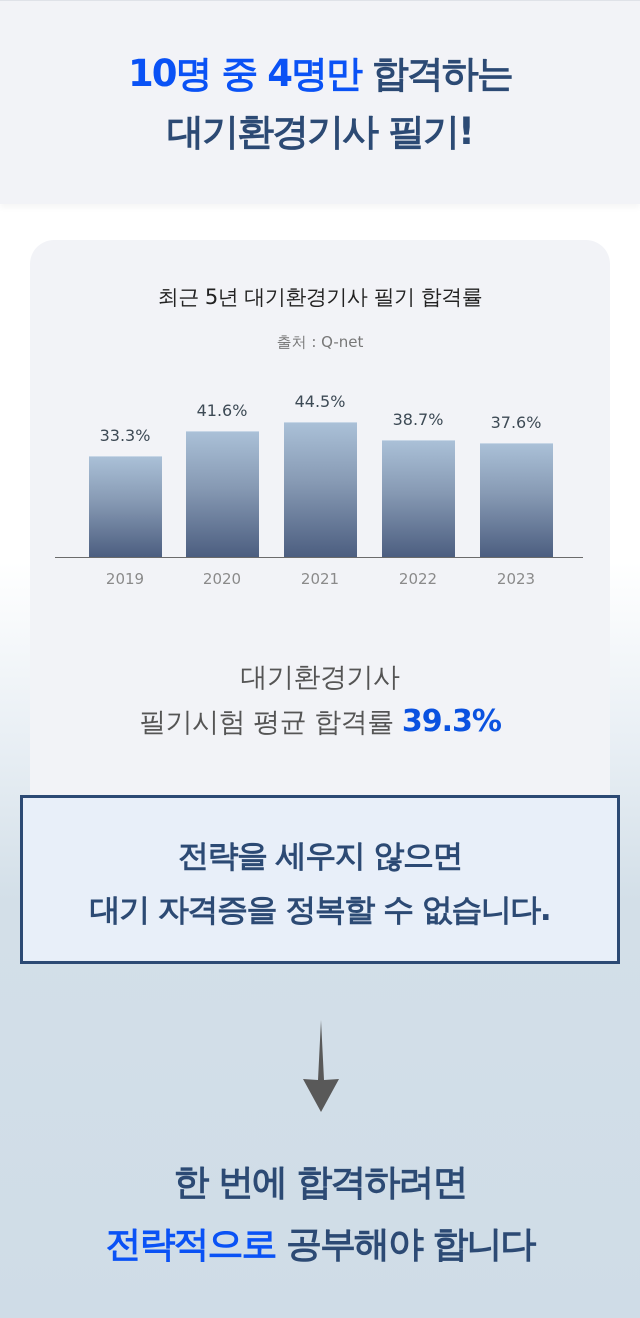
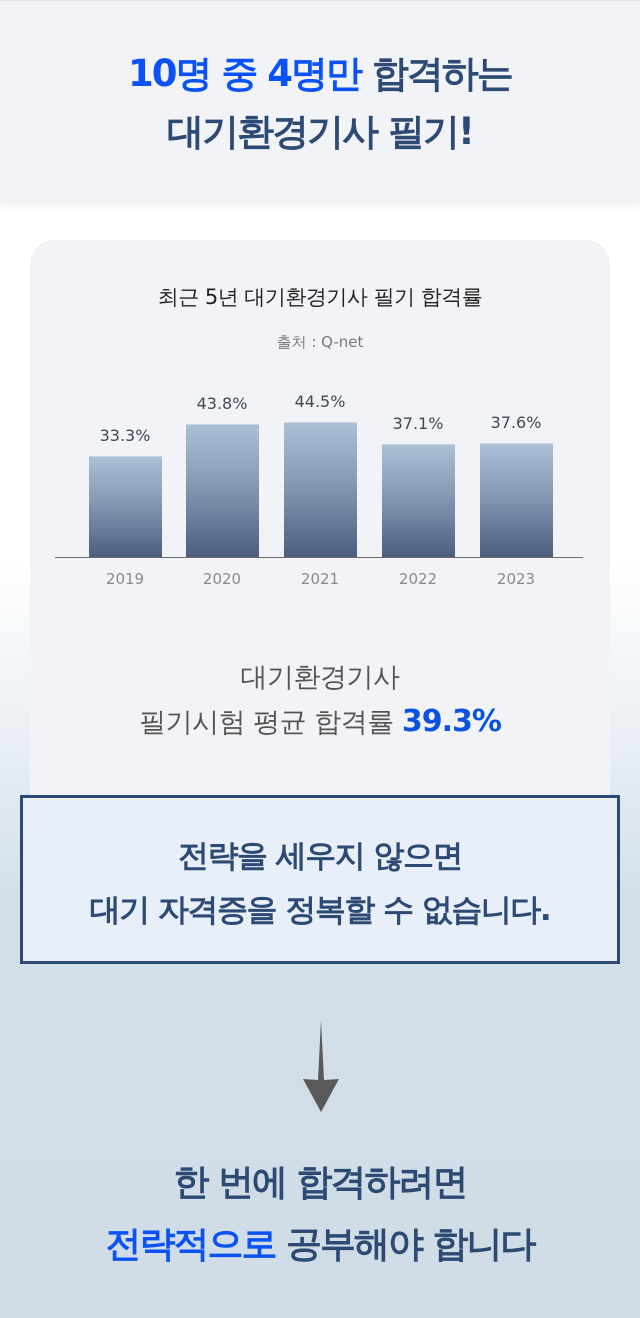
2020: 41.6% -> 43.8%
2022: 38.7% -> 37.1%
